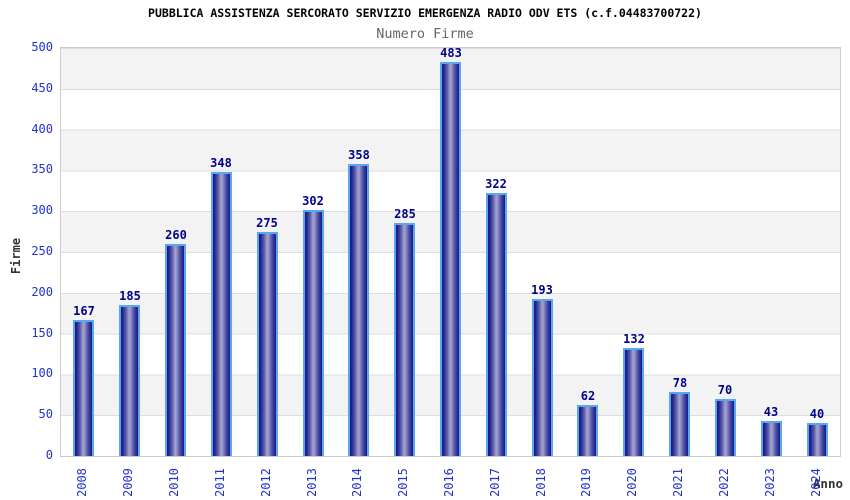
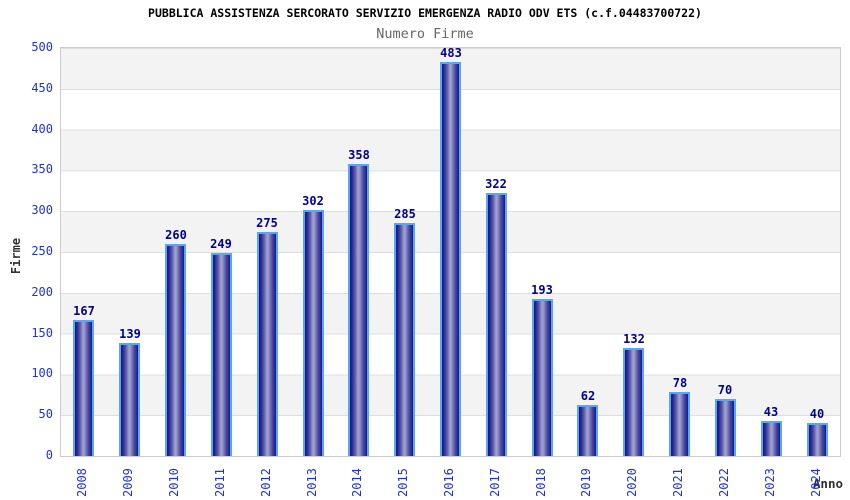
2009: 185 -> 139
2011: 348 -> 249
